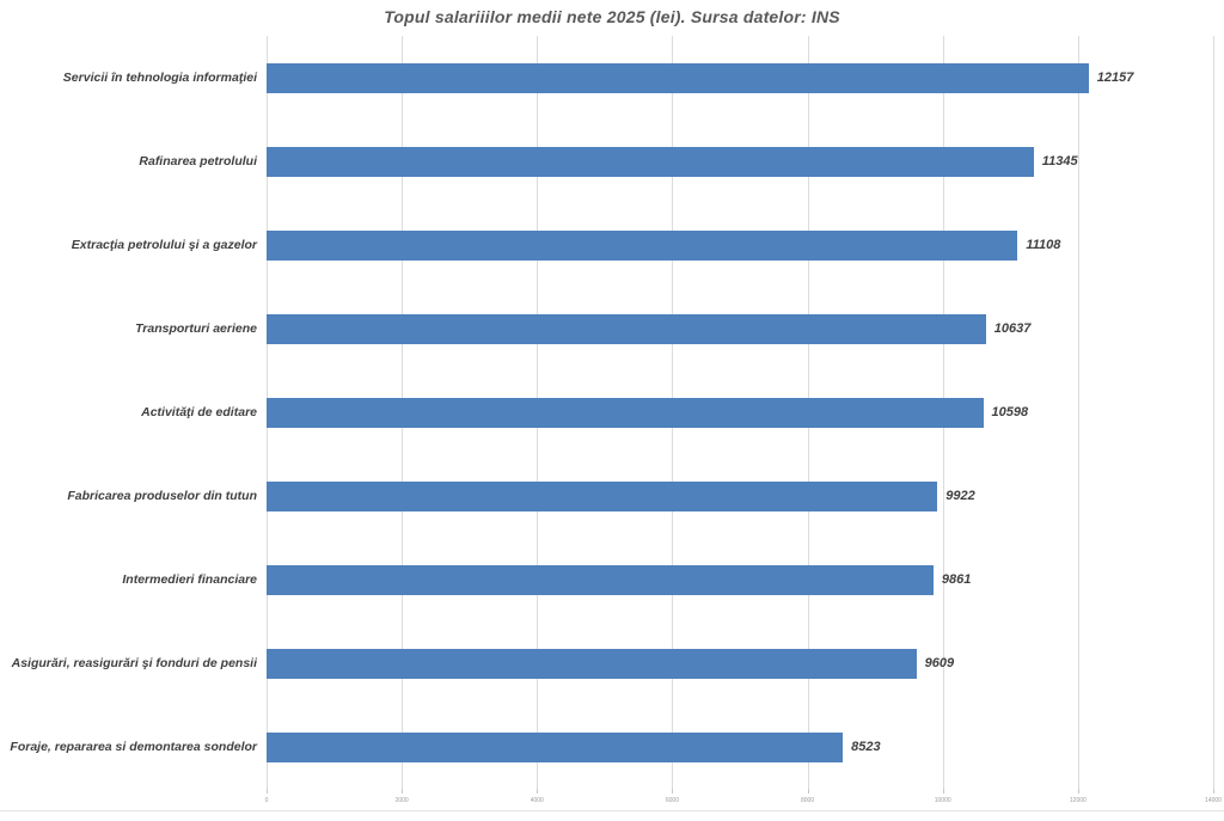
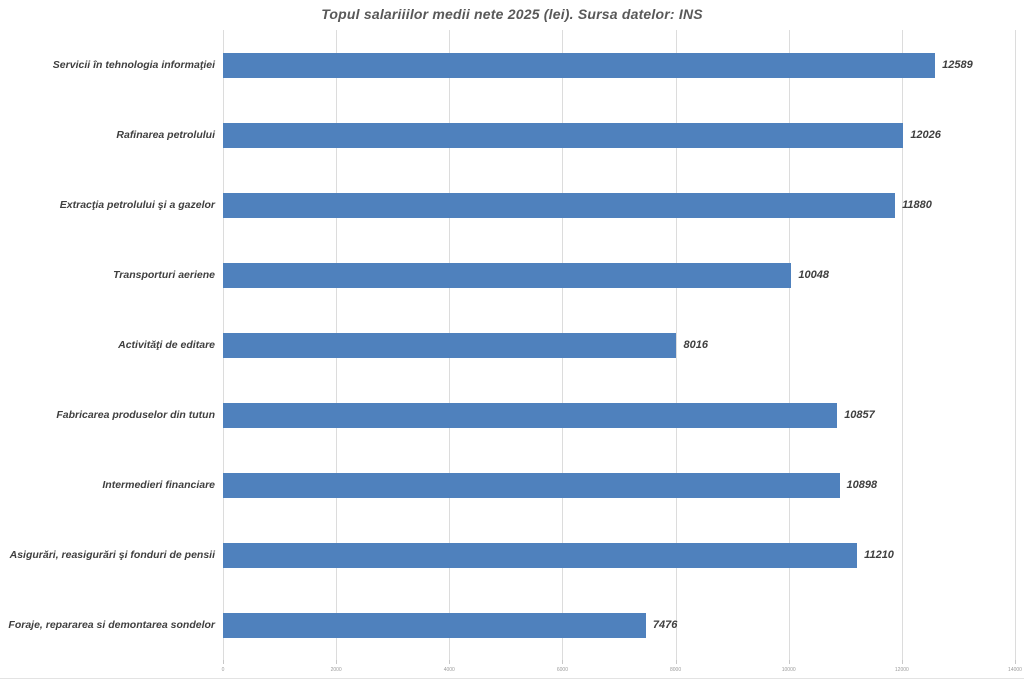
Servicii în tehnologia informaţiei: 12157 -> 12589
Rafinarea petrolului: 11345 -> 12026
Extracţia petrolului şi a gazelor: 11108 -> 11880
Transporturi aeriene: 10637 -> 10048
Activităţi de editare: 10598 -> 8016
Fabricarea produselor din tutun: 9922 -> 10857
Intermedieri financiare: 9861 -> 10898
Asigurări, reasigurări şi fonduri de pensii: 9609 -> 11210
Foraje, repararea si demontarea sondelor: 8523 -> 7476
